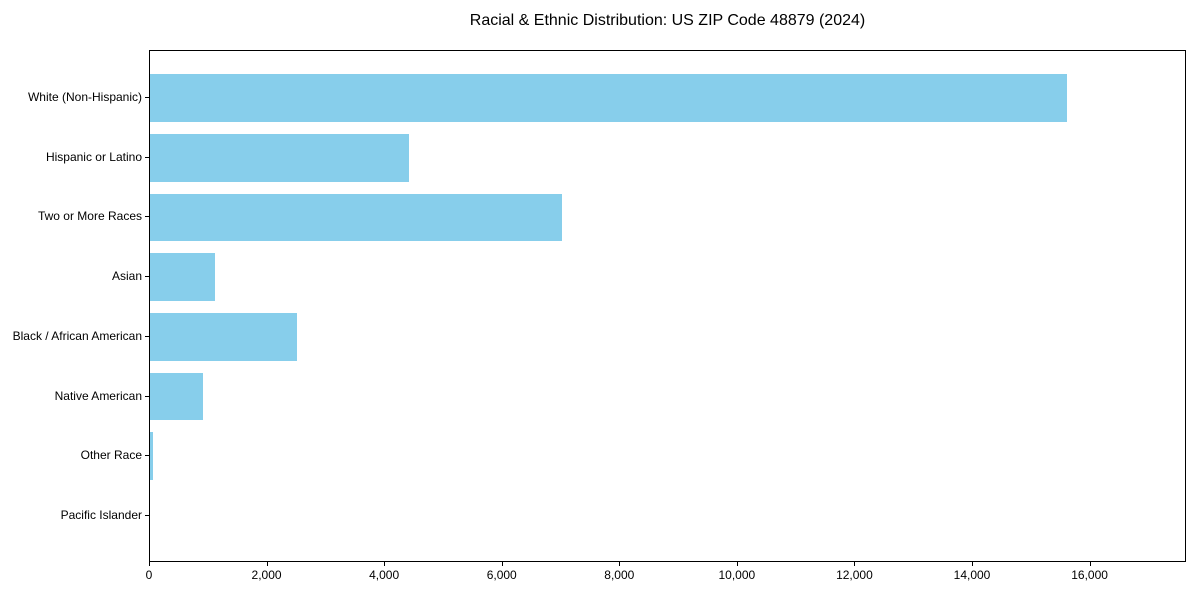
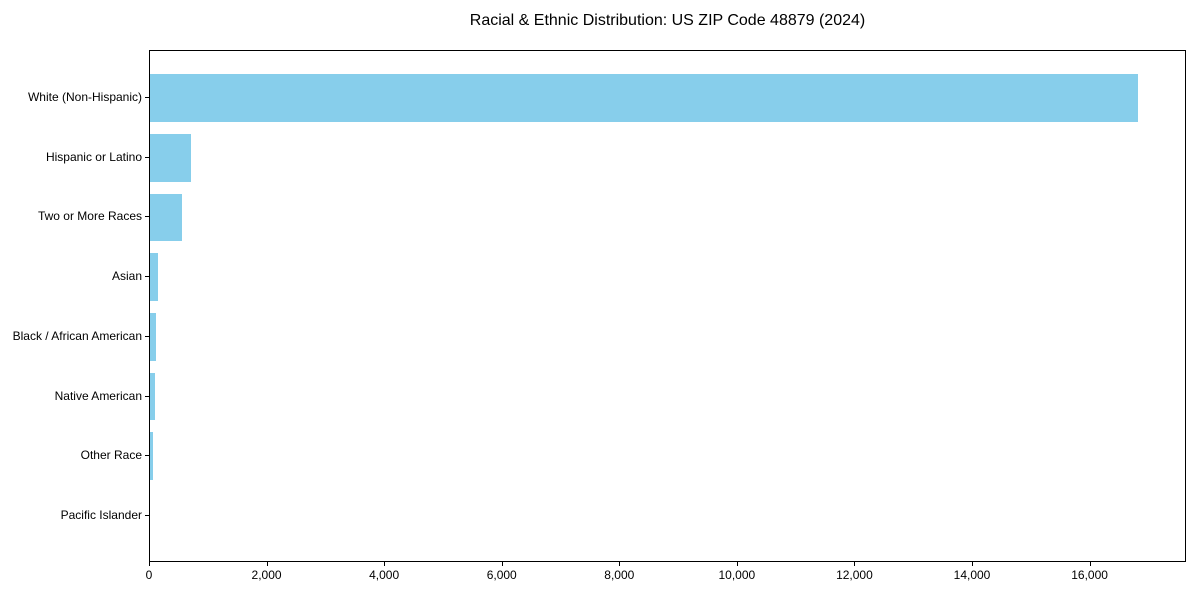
White (Non-Hispanic): 15600 -> 16800
Hispanic or Latino: 4400 -> 700
Two or More Races: 7000 -> 500
Asian: 1100 -> 100
Black / African American: 2500 -> 100
Native American: 900 -> 100
